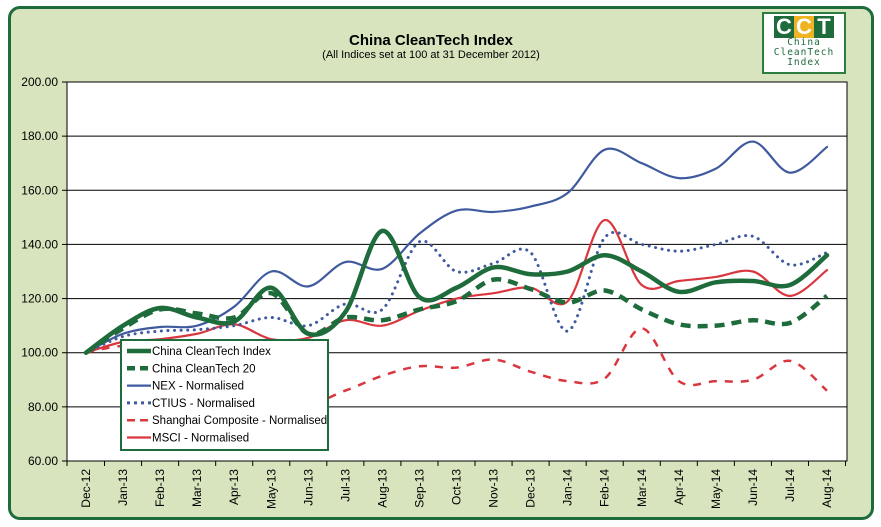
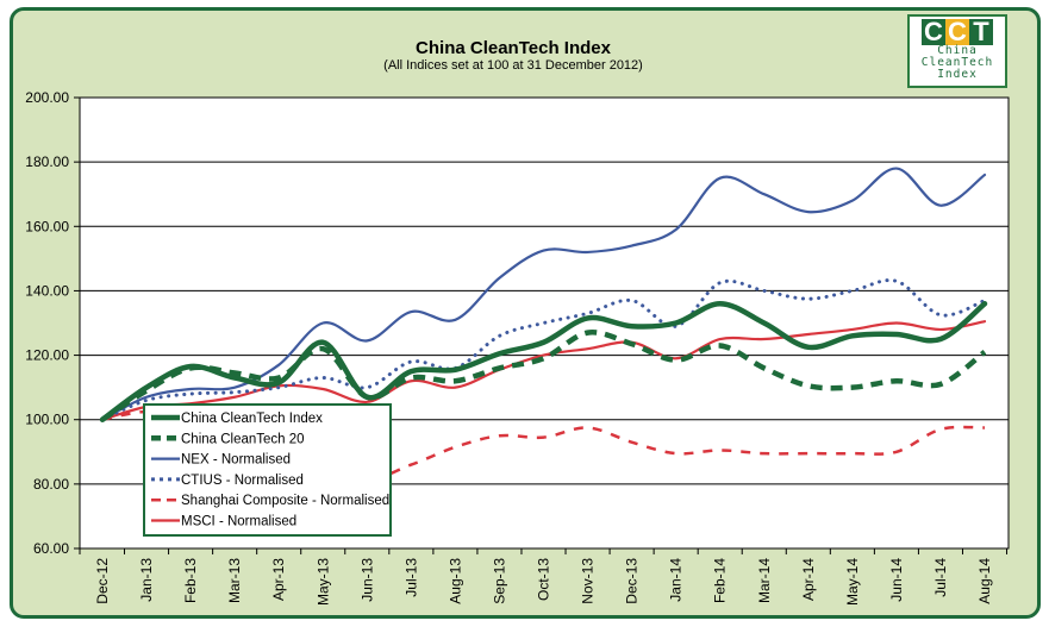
MSCI - Normalised/May-13: 105 -> 110
China CleanTech Index/Aug-13: 145 -> 116
CTIUS - Normalised/Sep-13: 141 -> 126
CTIUS - Normalised/Jan-14: 108 -> 129
MSCI - Normalised/Feb-14: 149 -> 125
Shanghai Composite - Normalised/Mar-14: 109 -> 90
MSCI - Normalised/Jul-14: 121 -> 128
Shanghai Composite - Normalised/Aug-14: 86 -> 98
